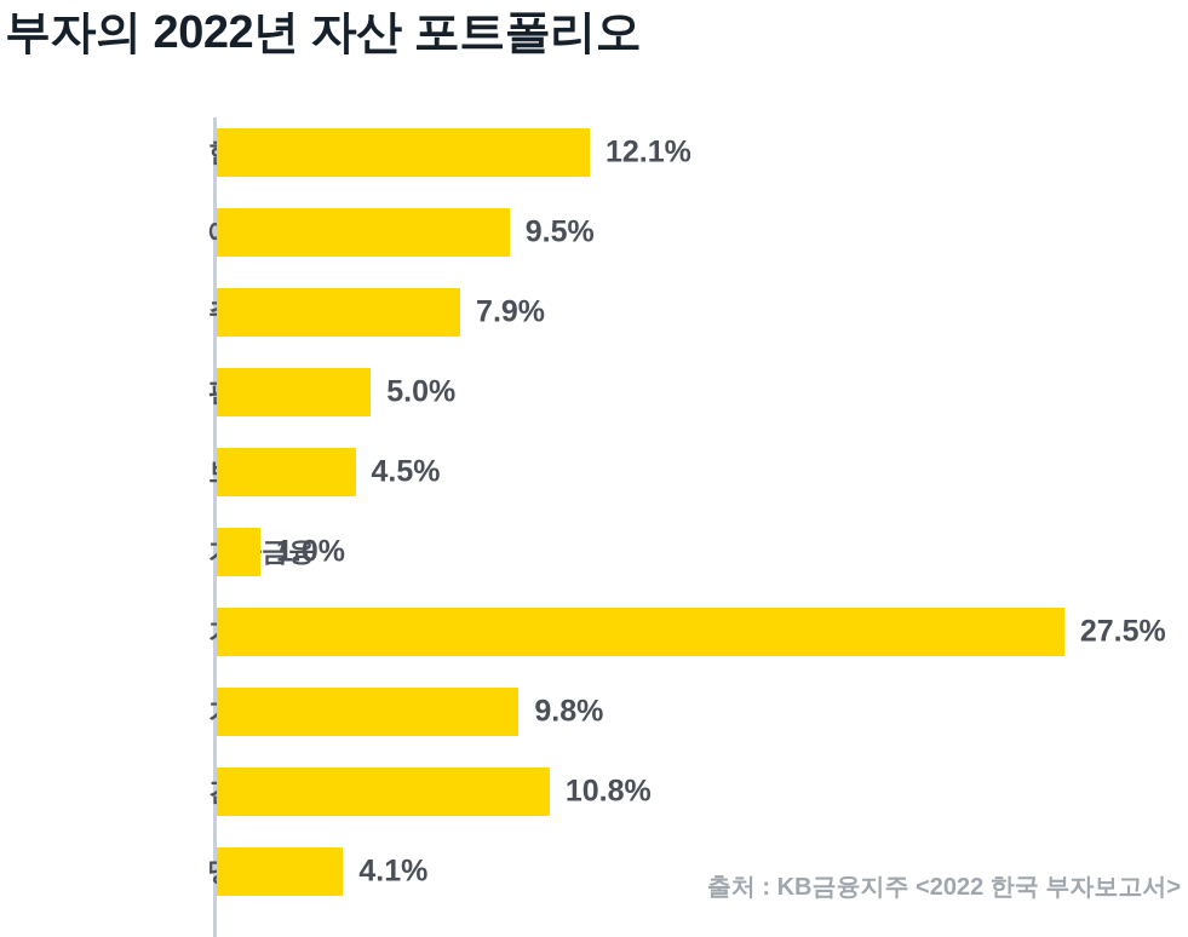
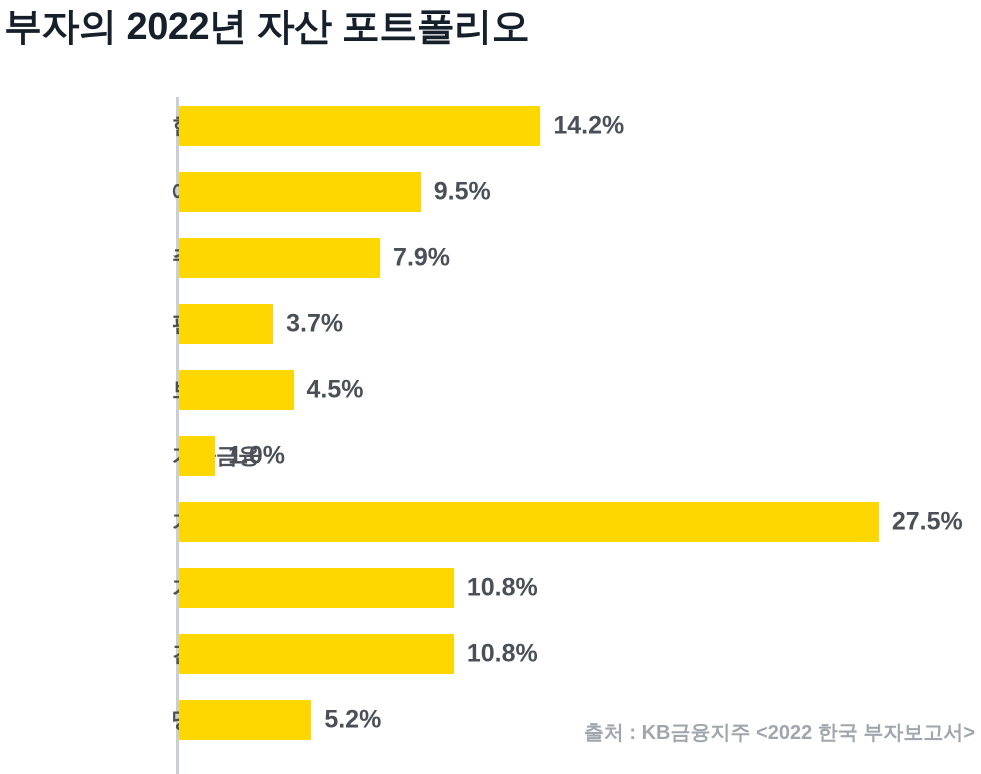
현금: 12.1% -> 14.2%
펀드: 5.0% -> 3.7%
거주용 외 주택: 9.8% -> 10.8%
땅: 4.1% -> 5.2%
